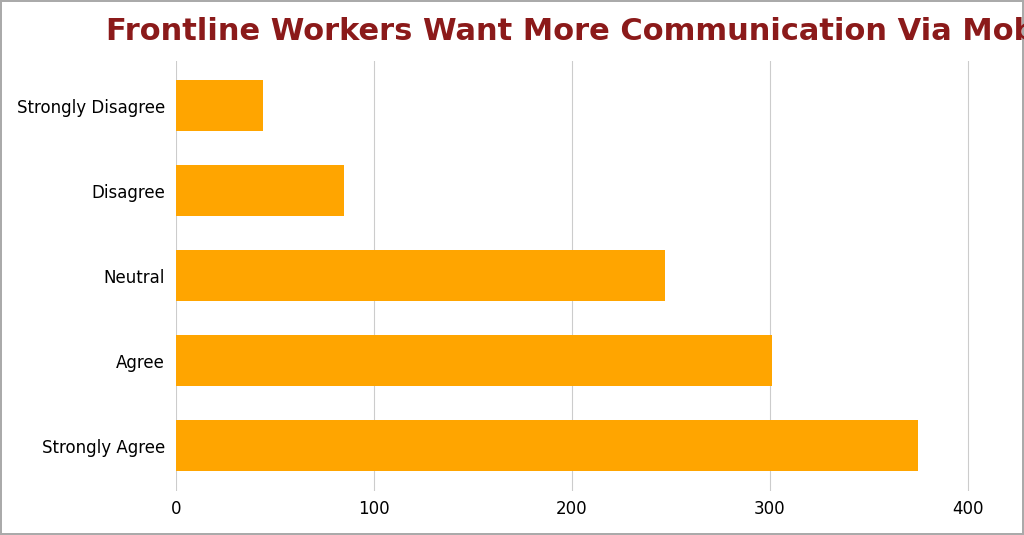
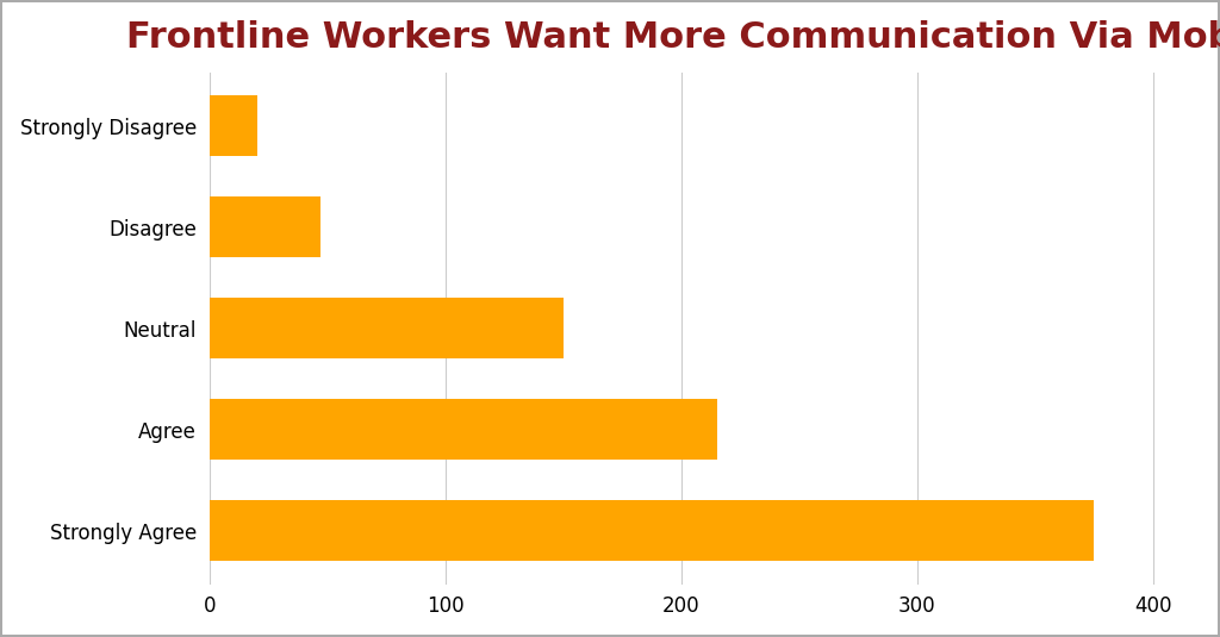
Strongly Disagree: 44 -> 20
Disagree: 85 -> 47
Neutral: 247 -> 150
Agree: 301 -> 215
